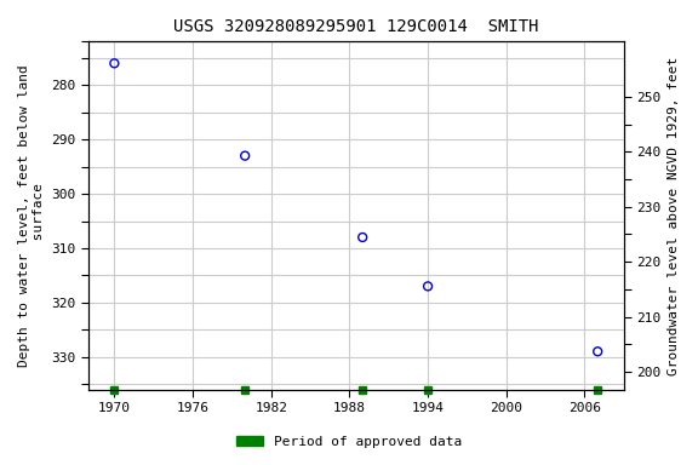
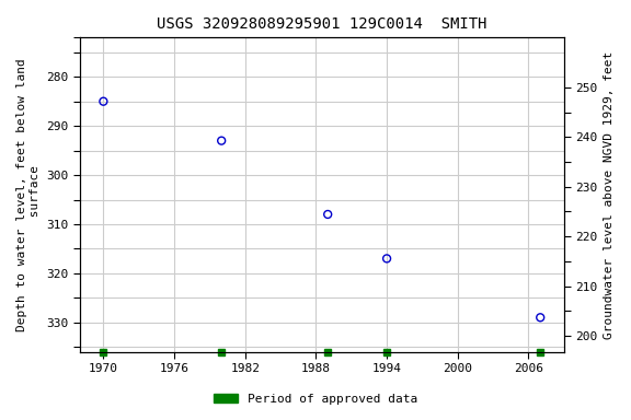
1970: 276 -> 285
